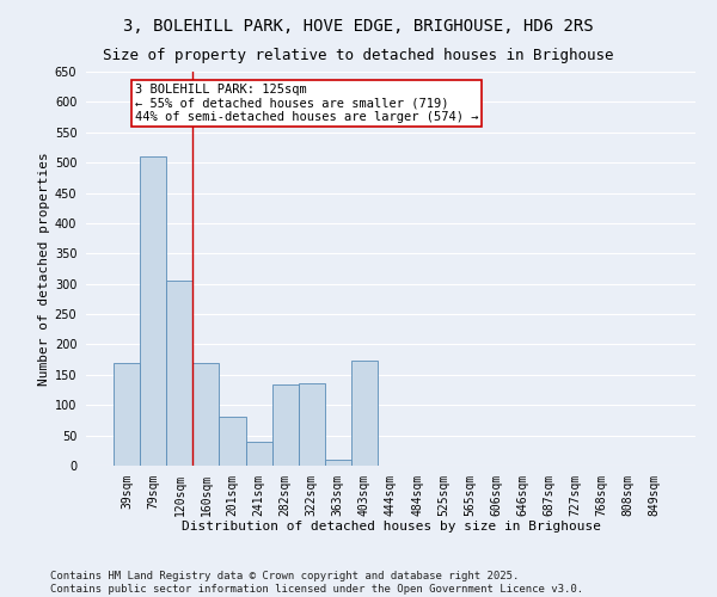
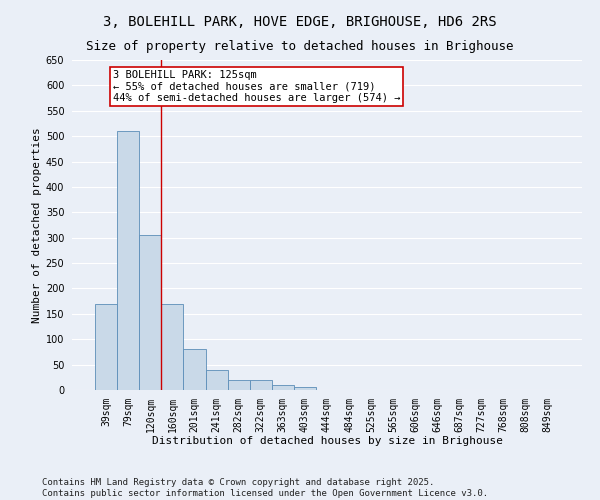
282sqm: 134 -> 20
322sqm: 136 -> 20
403sqm: 174 -> 5
